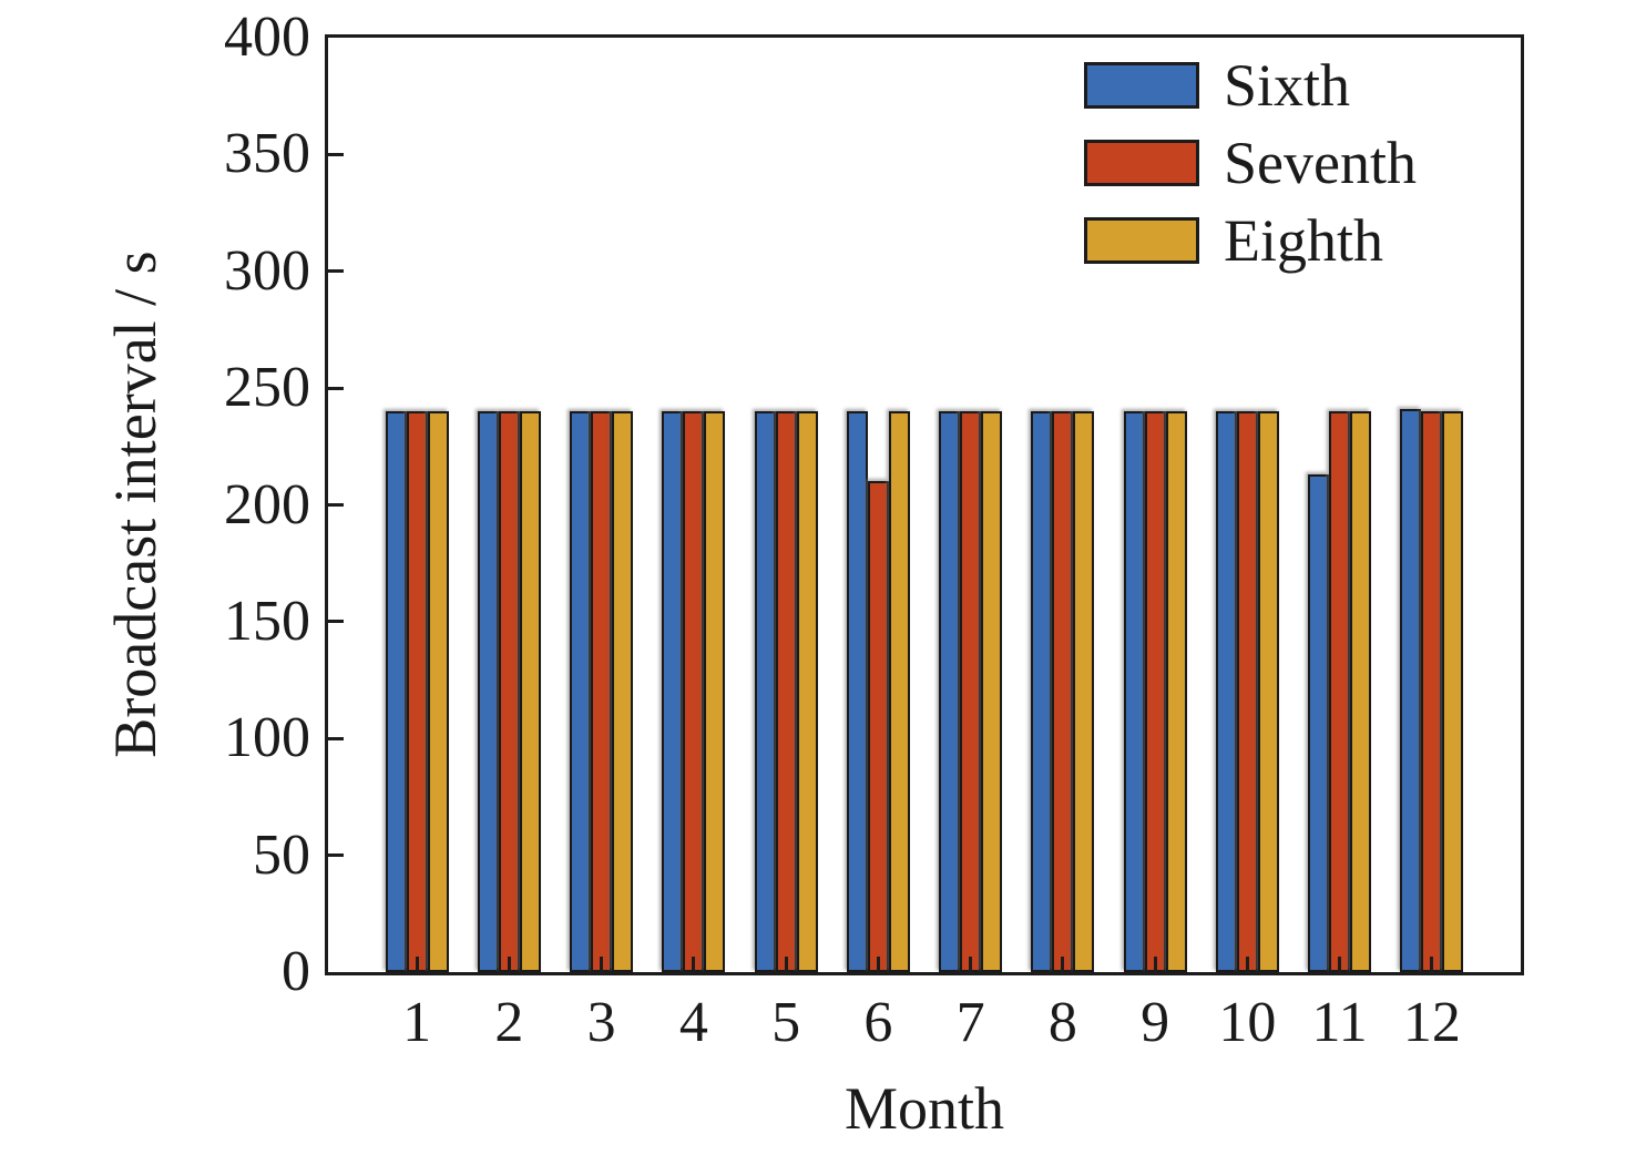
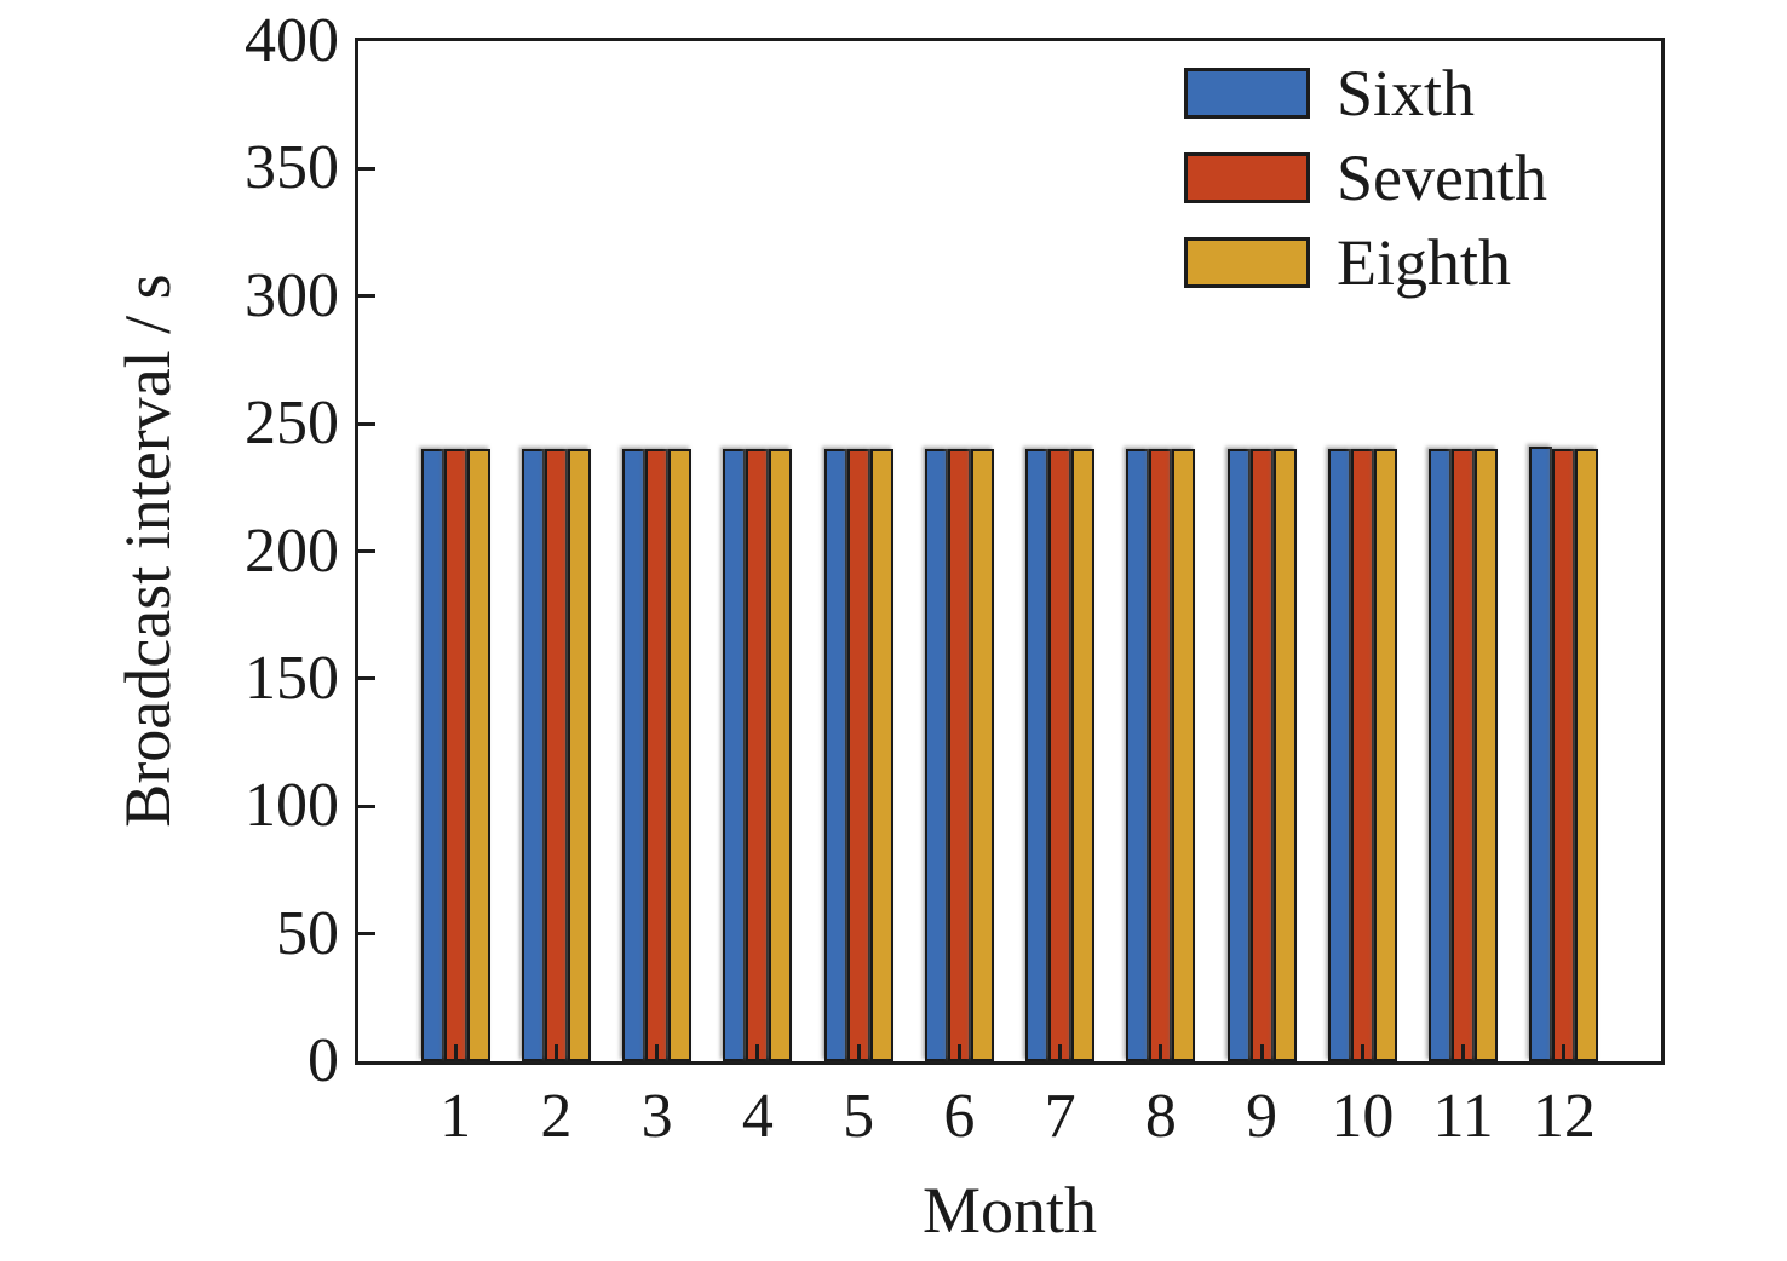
Seventh/6: 210 -> 240
Sixth/11: 213 -> 240
